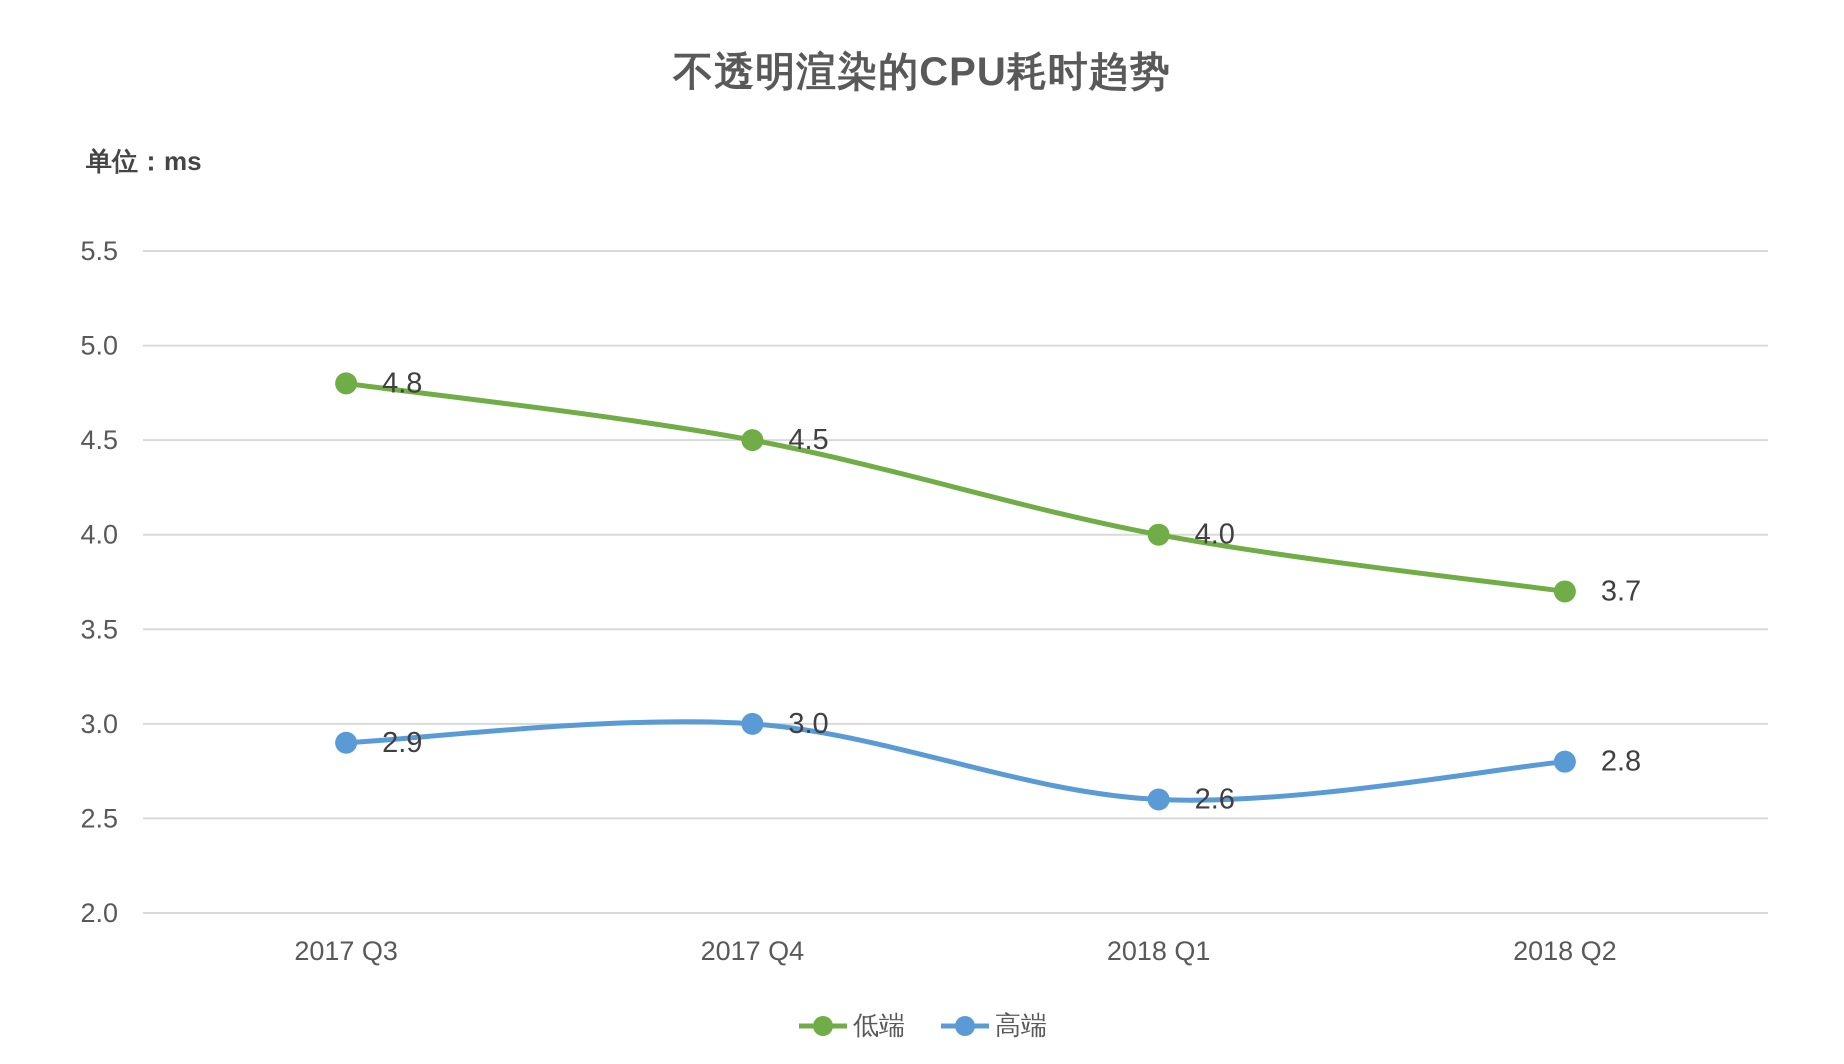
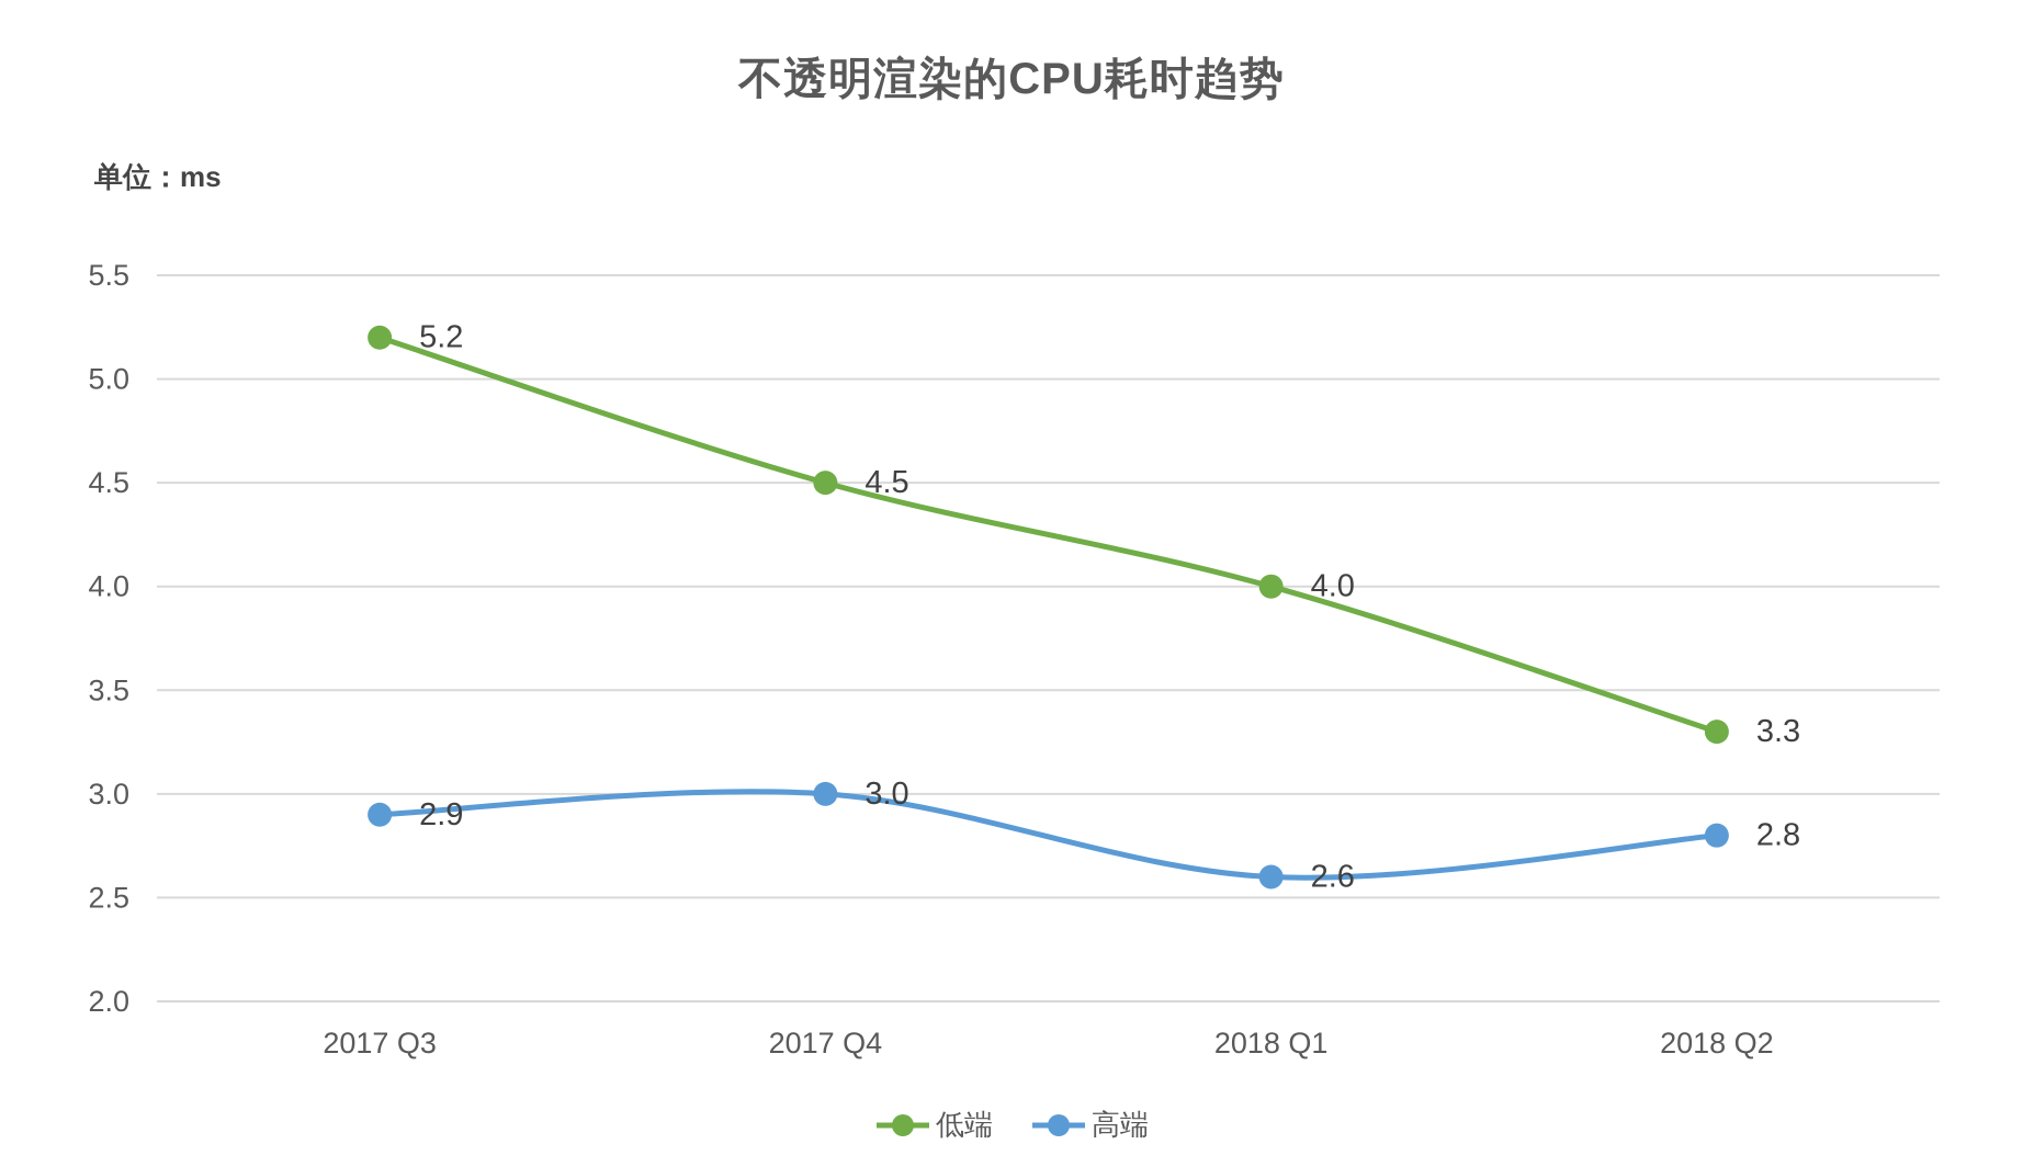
低端/2017 Q3: 4.8 -> 5.2
低端/2018 Q2: 3.7 -> 3.3
